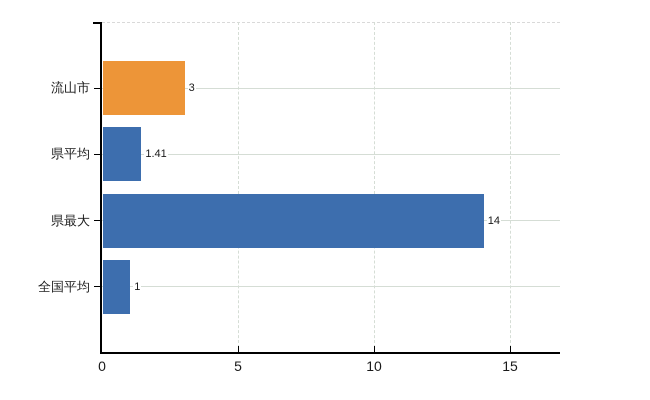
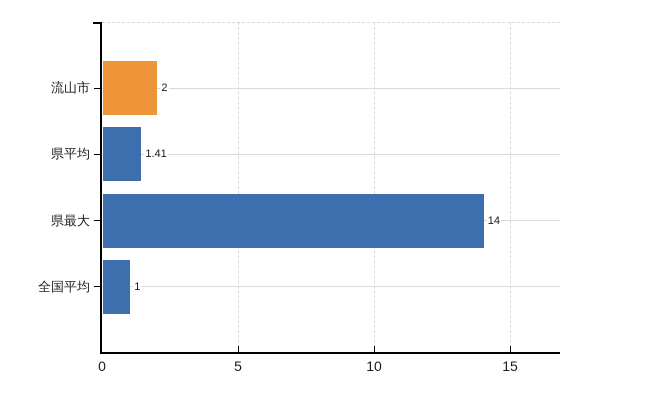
流山市: 3 -> 2
